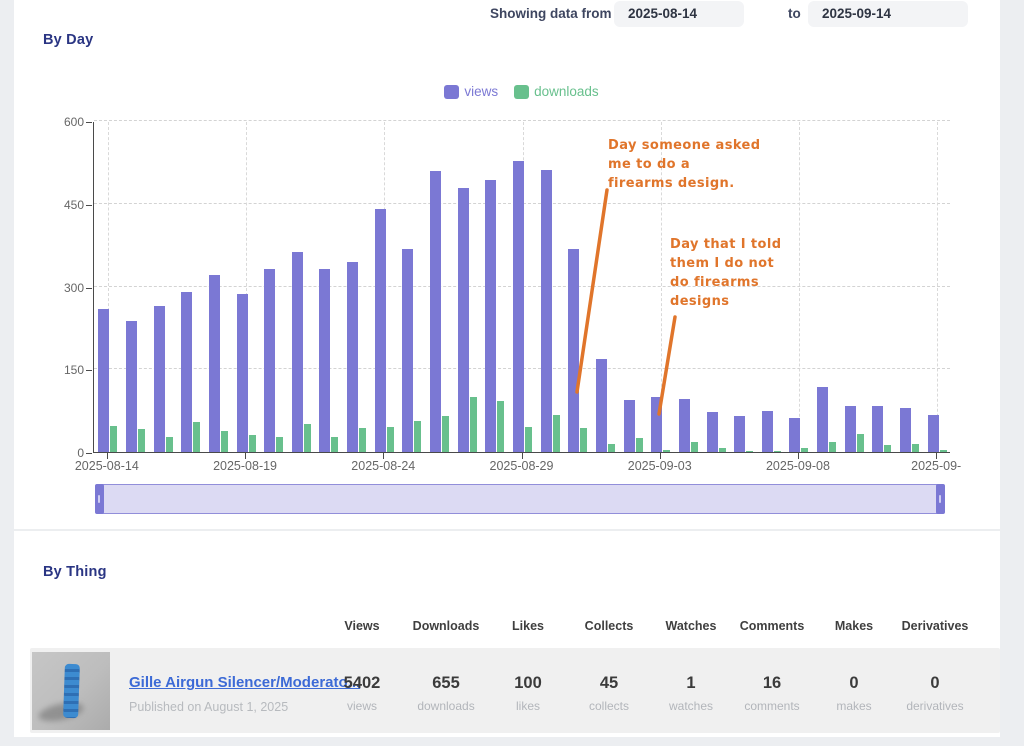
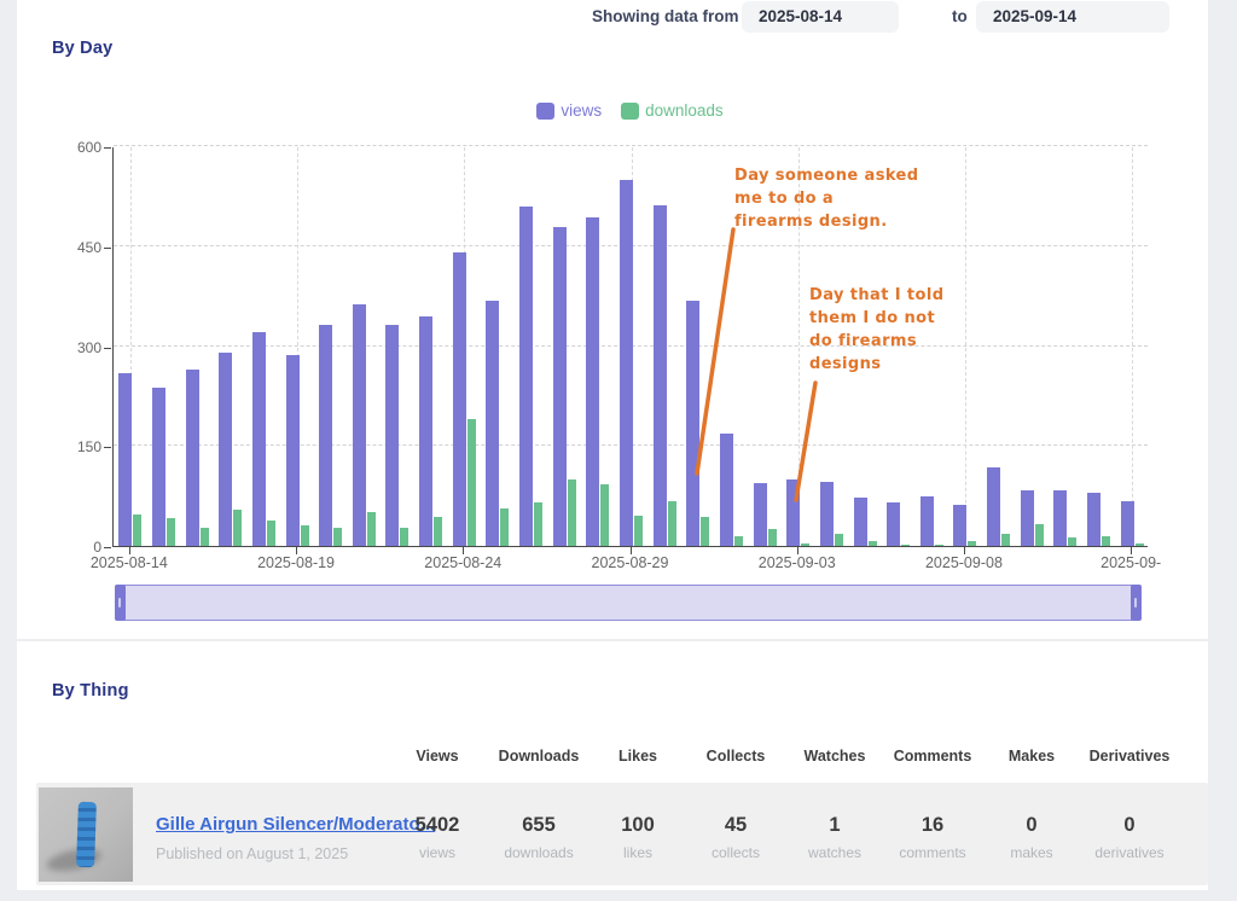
downloads/2025-08-24: 50 -> 190
views/2025-08-29: 530 -> 550
